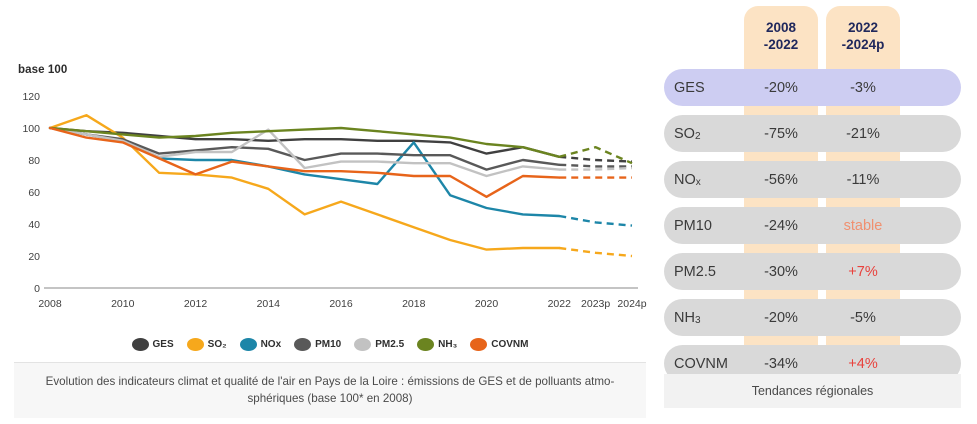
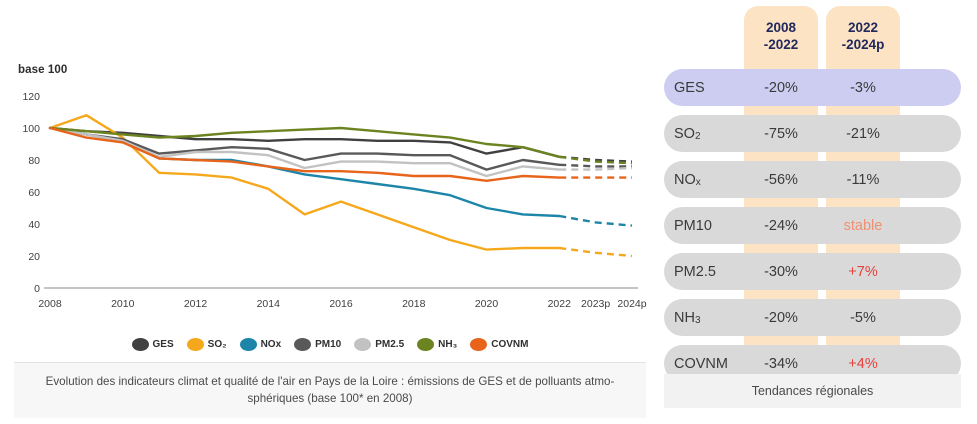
COVNM/2012: 71 -> 80
PM2.5/2014: 99 -> 83
NOx/2018: 91 -> 62
COVNM/2020: 57 -> 67
NH3/2023p: 88 -> 79
